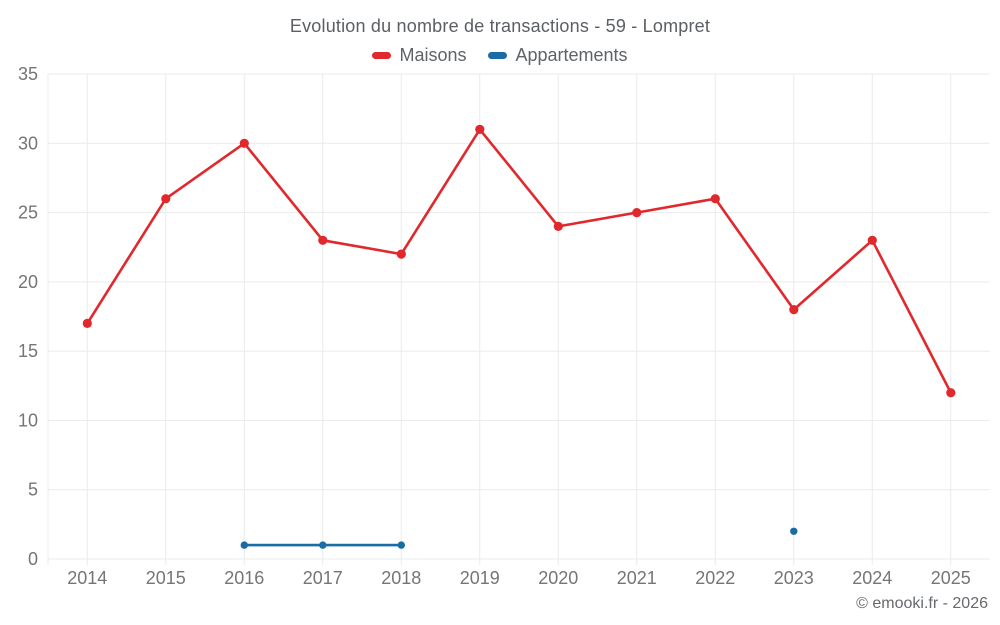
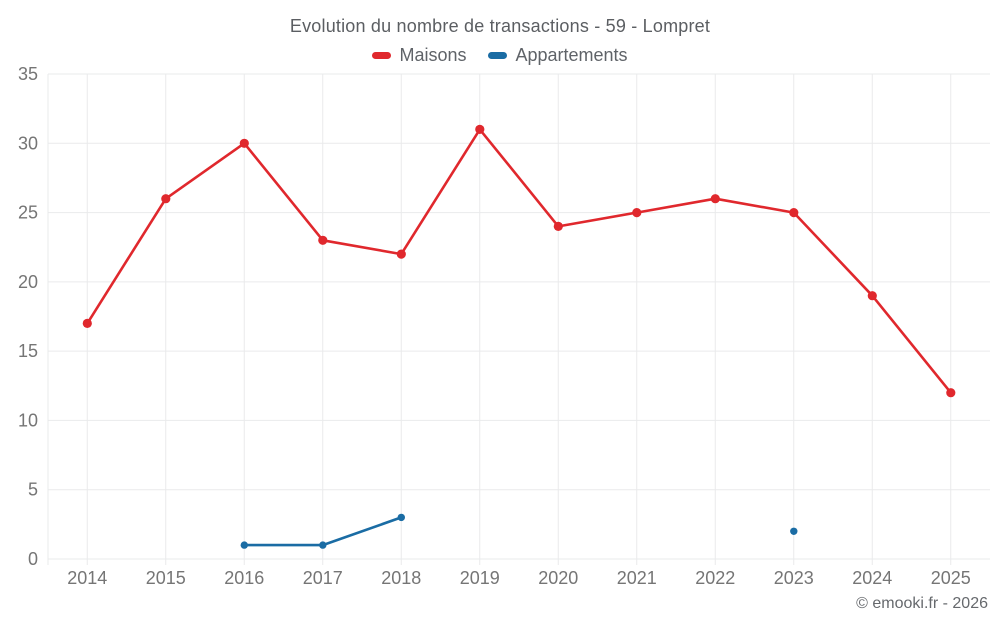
Appartements/2018: 1 -> 3
Maisons/2023: 18 -> 25
Maisons/2024: 23 -> 19
